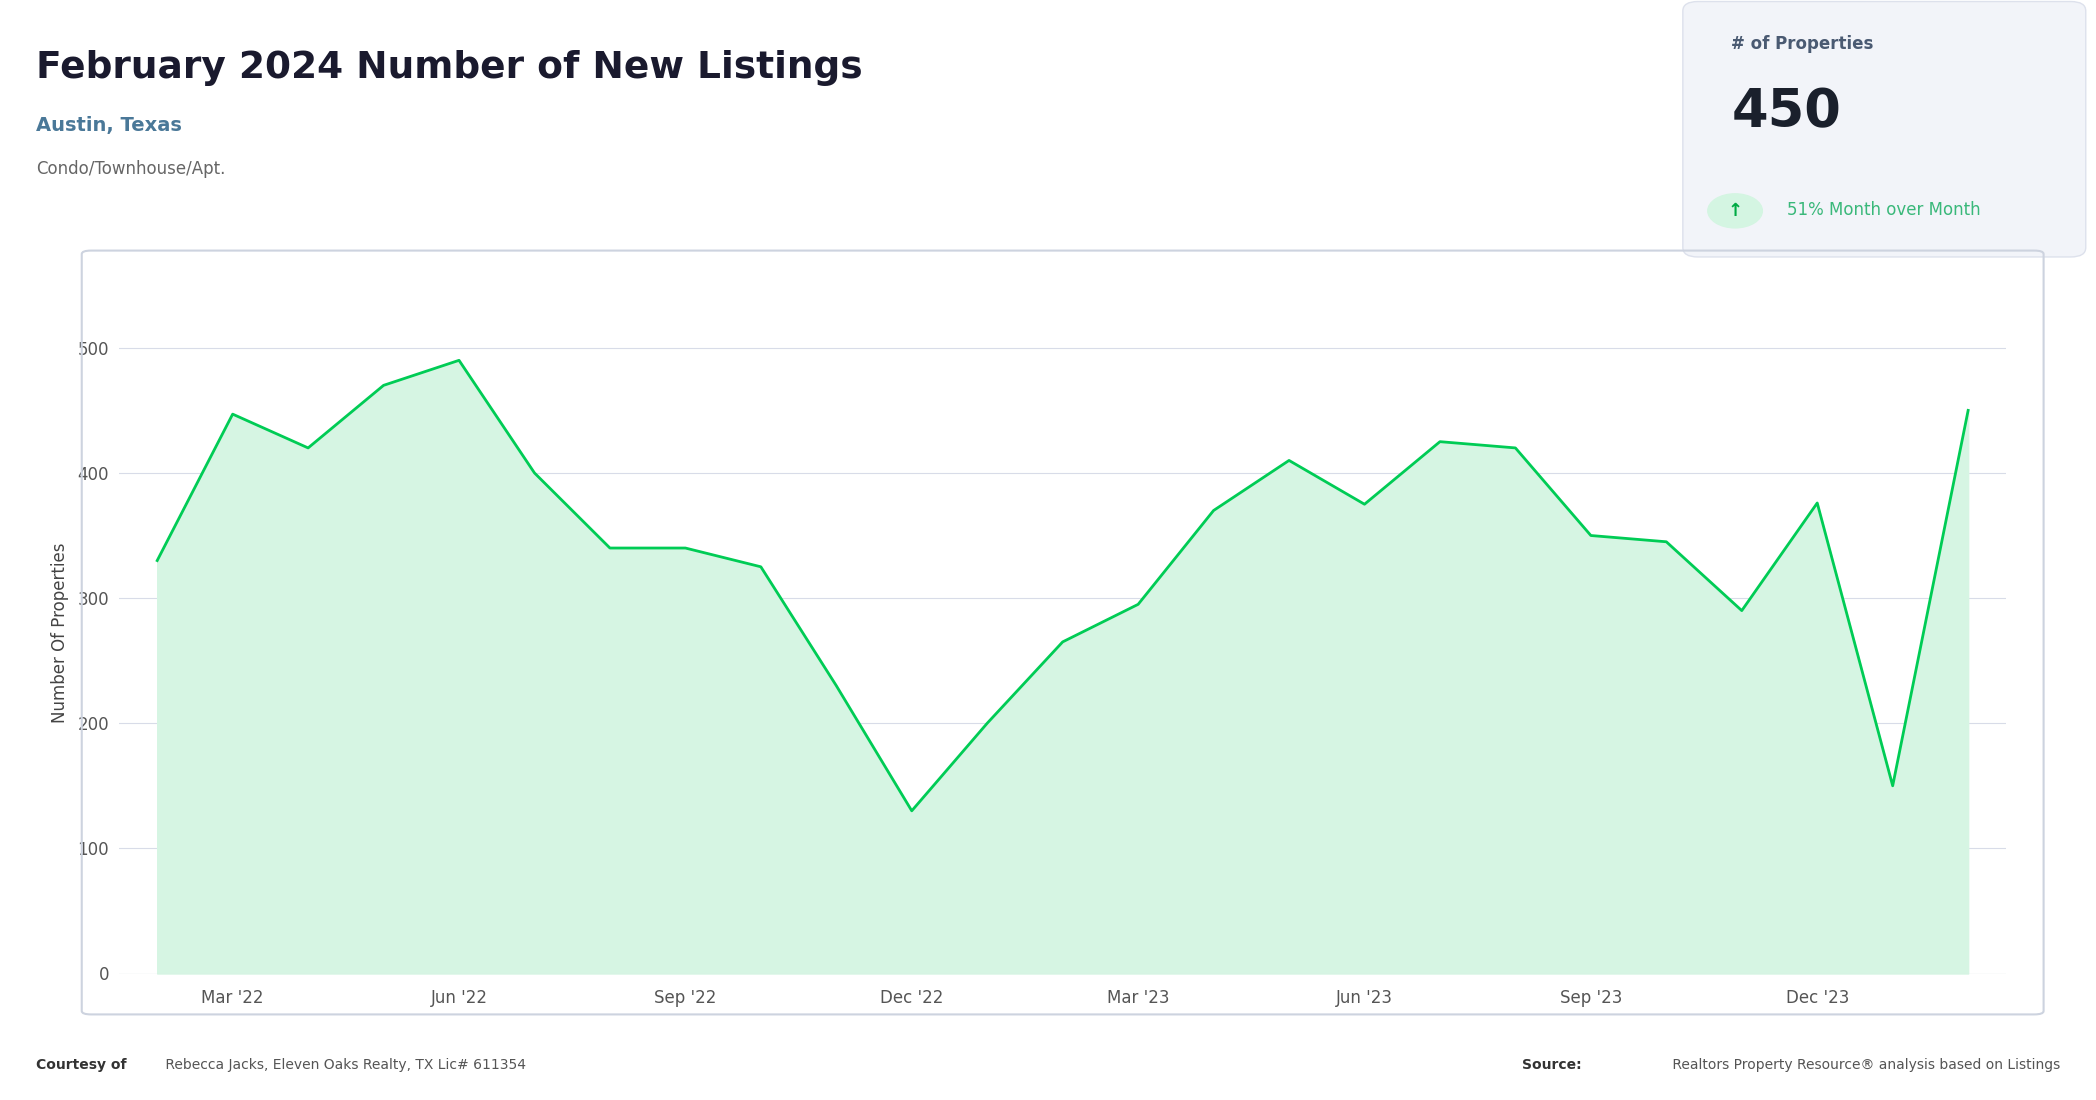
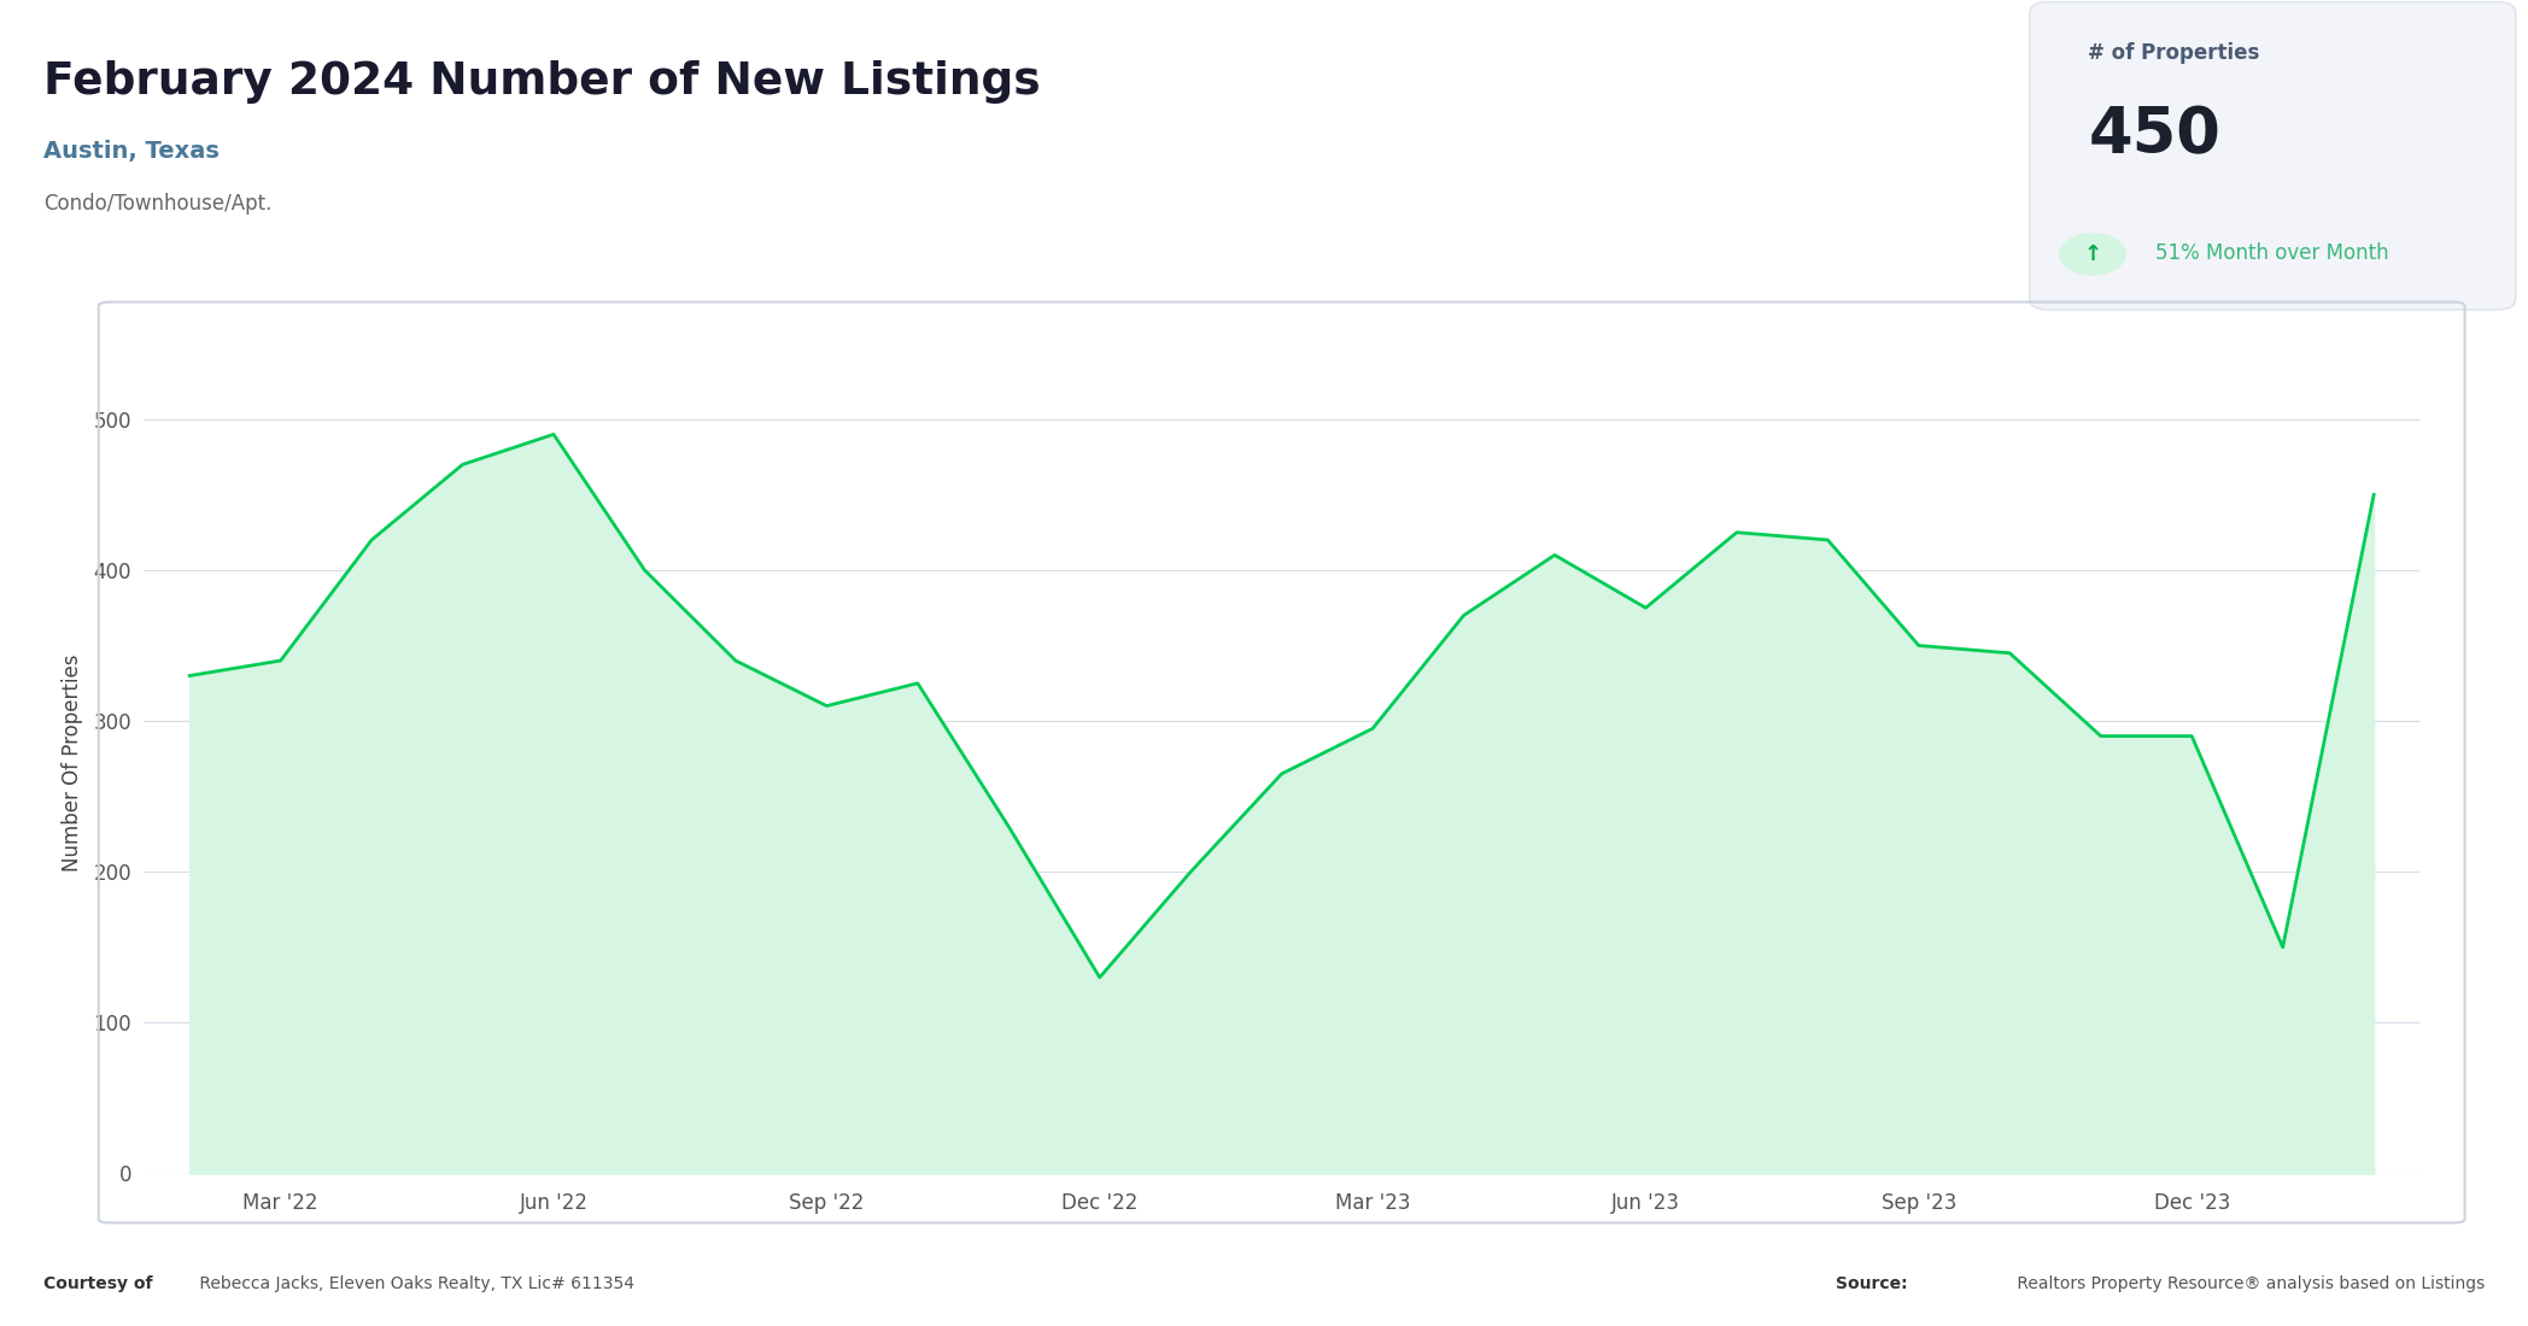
Mar '22: 447 -> 340
Sep '22: 340 -> 310
Dec '23: 376 -> 290
